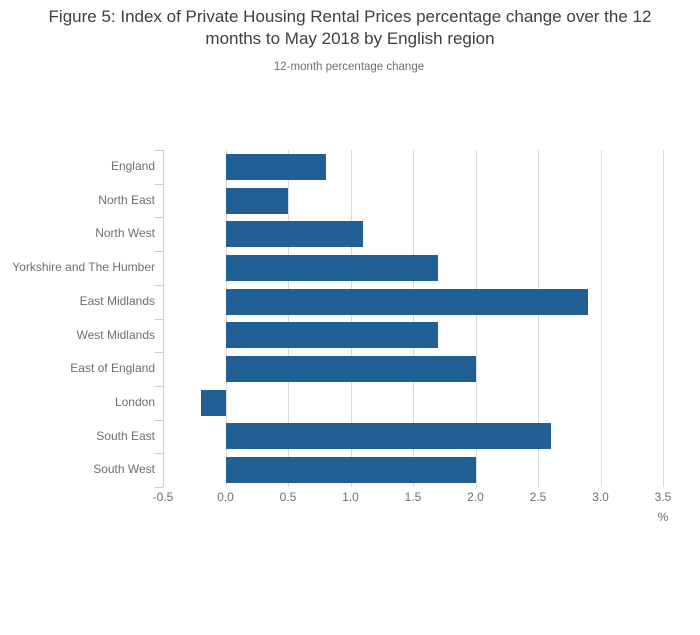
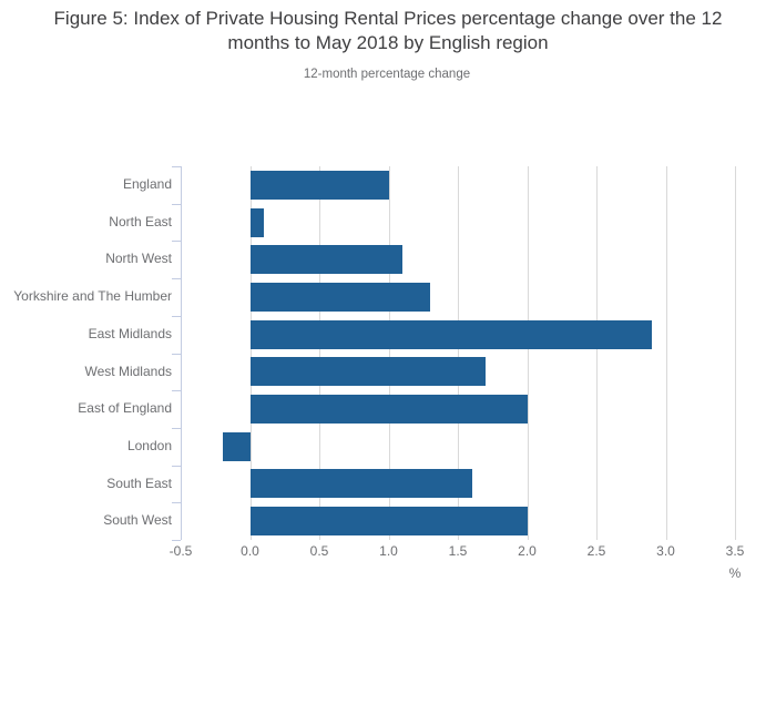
England: 0.8 -> 1.0
North East: 0.5 -> 0.1
Yorkshire and The Humber: 1.7 -> 1.3
South East: 2.6 -> 1.6
